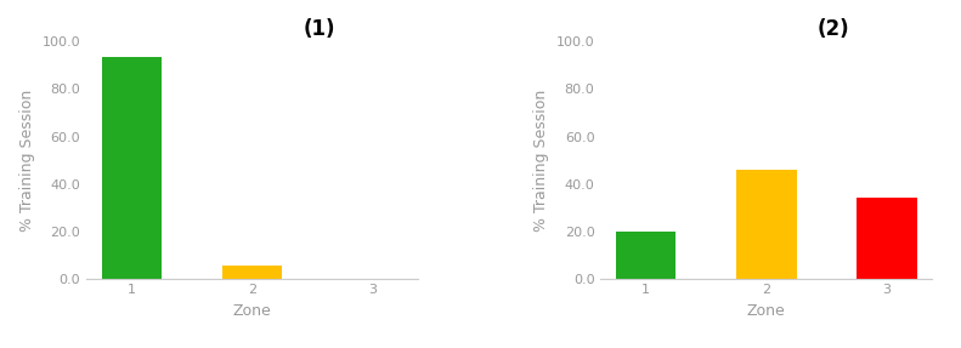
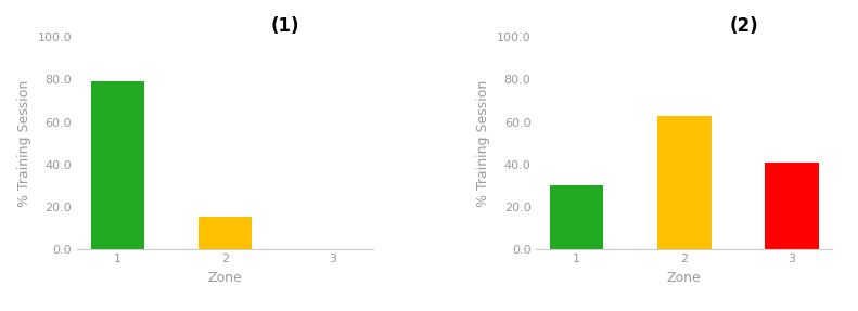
(1)/1: 94 -> 79
(1)/2: 6 -> 15
(2)/1: 20 -> 30
(2)/2: 46 -> 63
(2)/3: 34 -> 41
